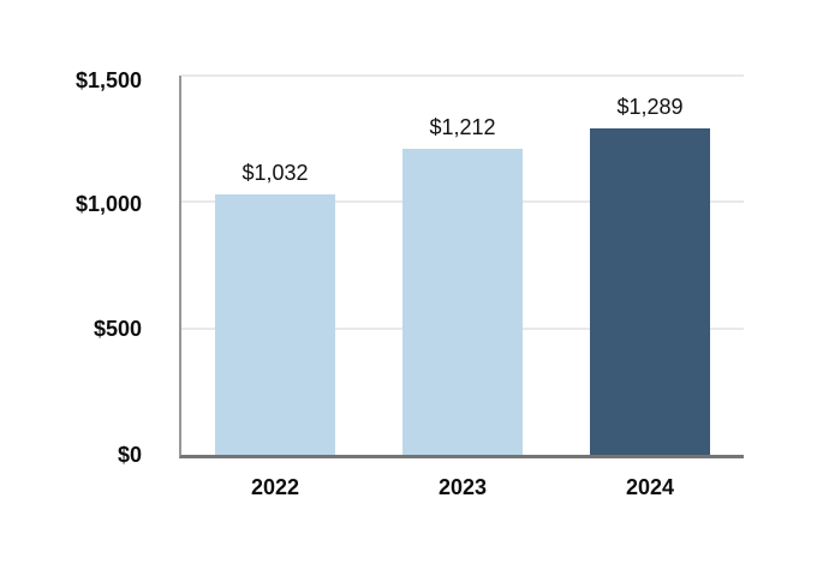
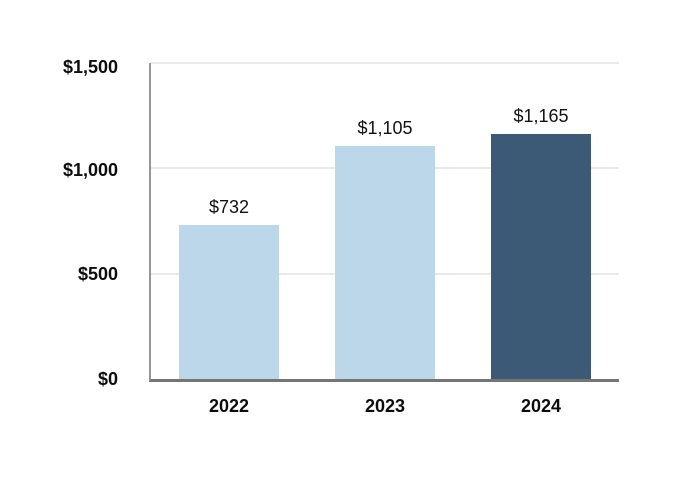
2022: $1,032 -> $732
2023: $1,212 -> $1,105
2024: $1,289 -> $1,165
